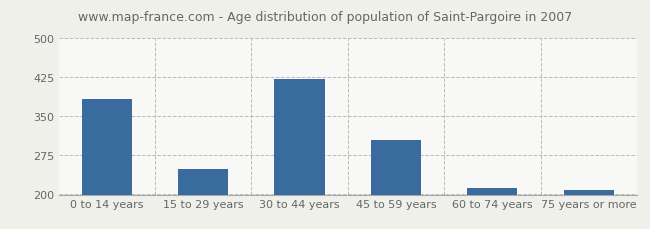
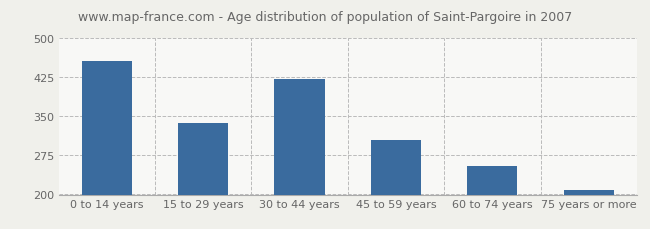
0 to 14 years: 383 -> 456
15 to 29 years: 248 -> 338
60 to 74 years: 213 -> 254
